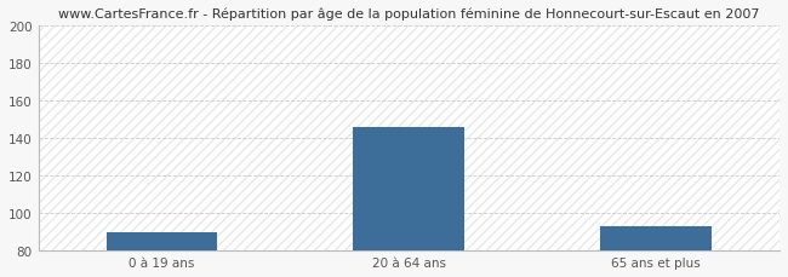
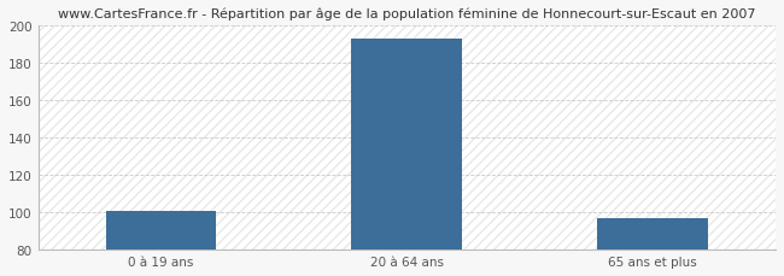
0 à 19 ans: 90 -> 101
20 à 64 ans: 146 -> 193
65 ans et plus: 93 -> 97
